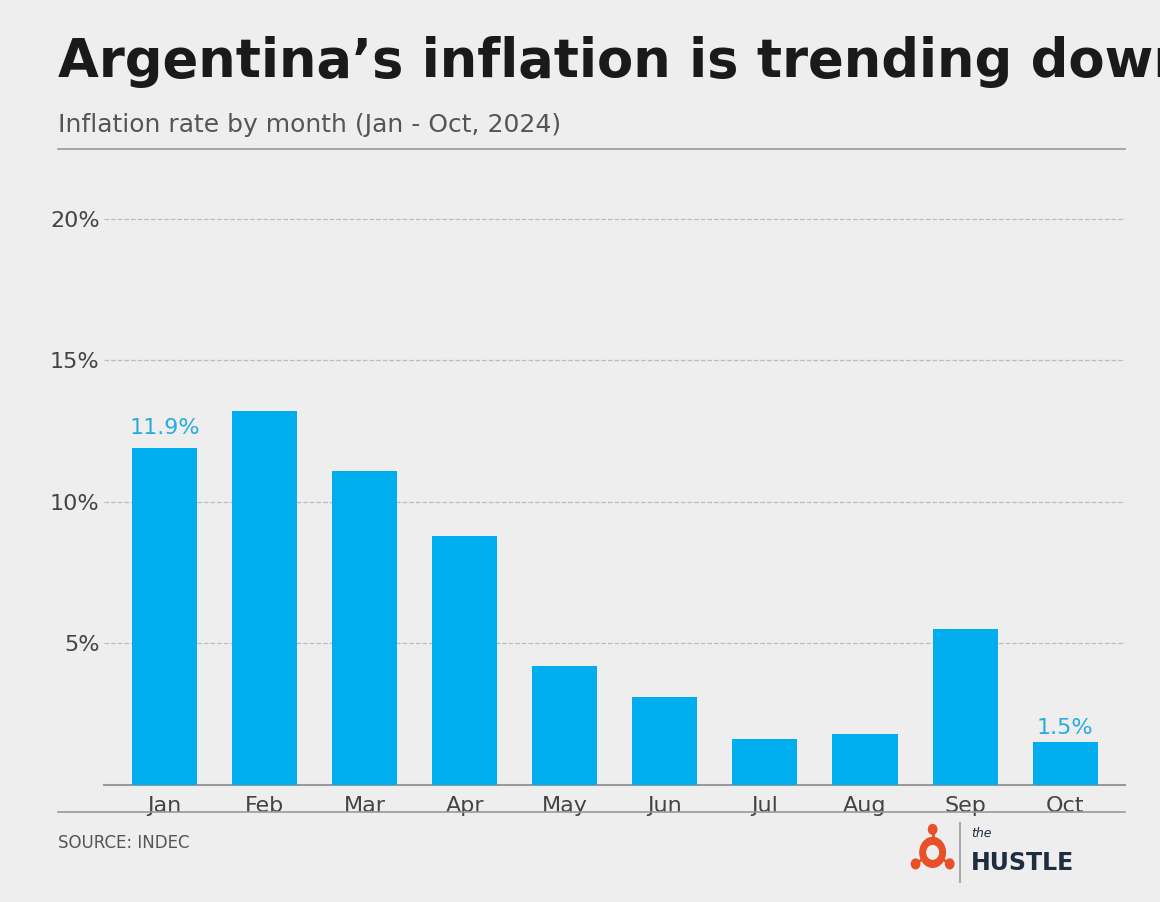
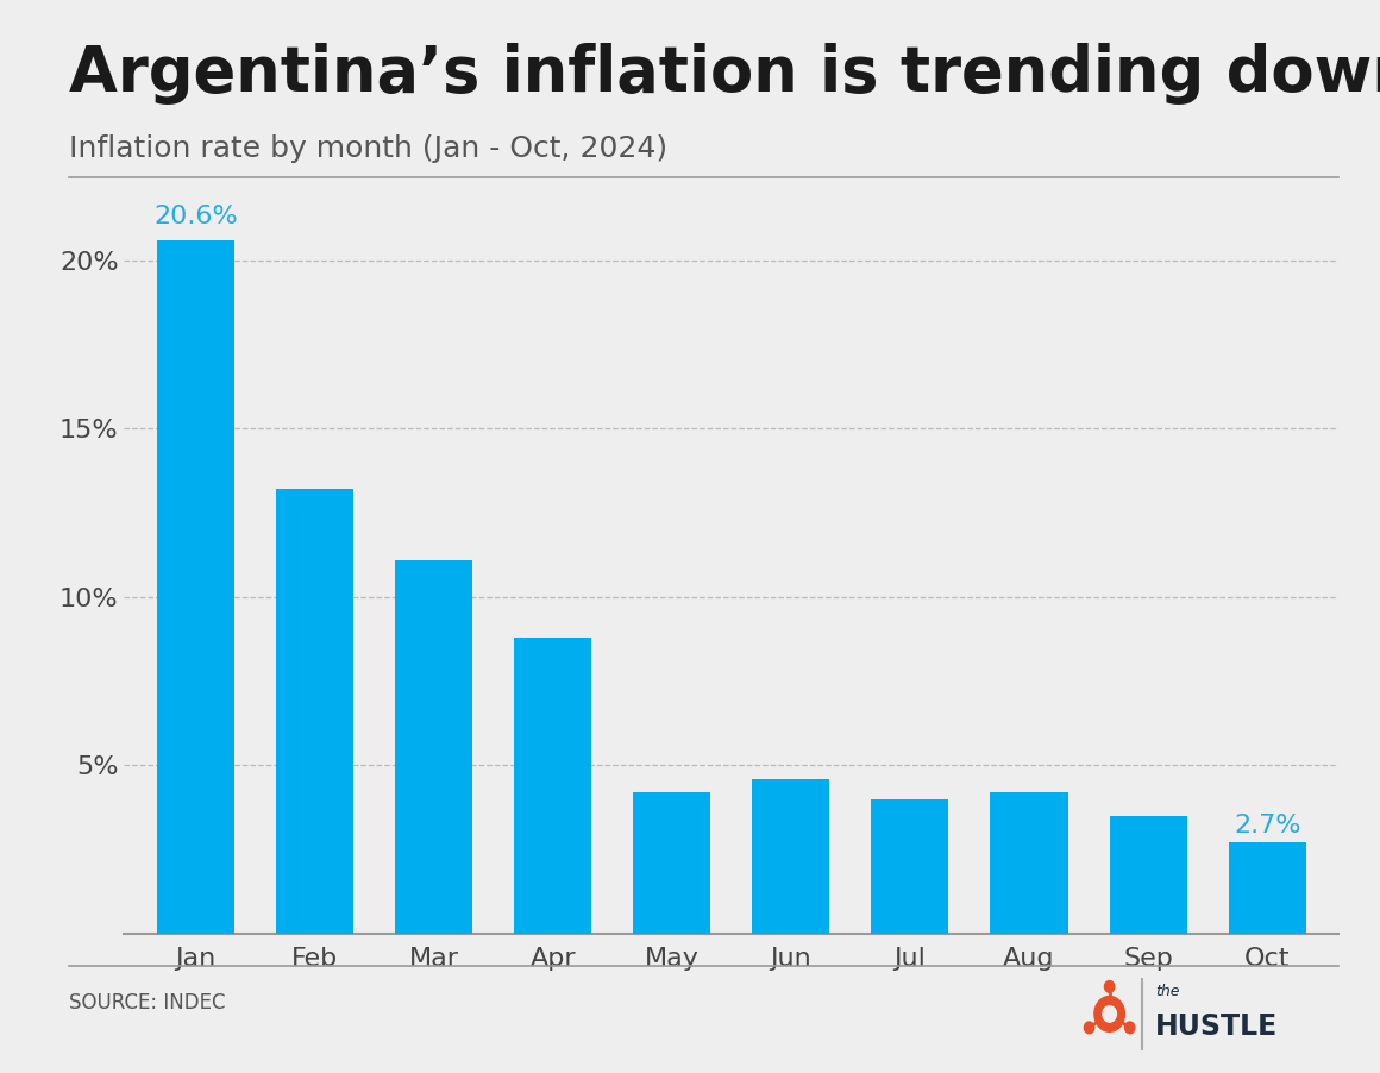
Jan: 11.9% -> 20.6%
Jun: 3.1% -> 4.6%
Jul: 1.6% -> 4.0%
Aug: 1.8% -> 4.2%
Sep: 5.5% -> 3.5%
Oct: 1.5% -> 2.7%
